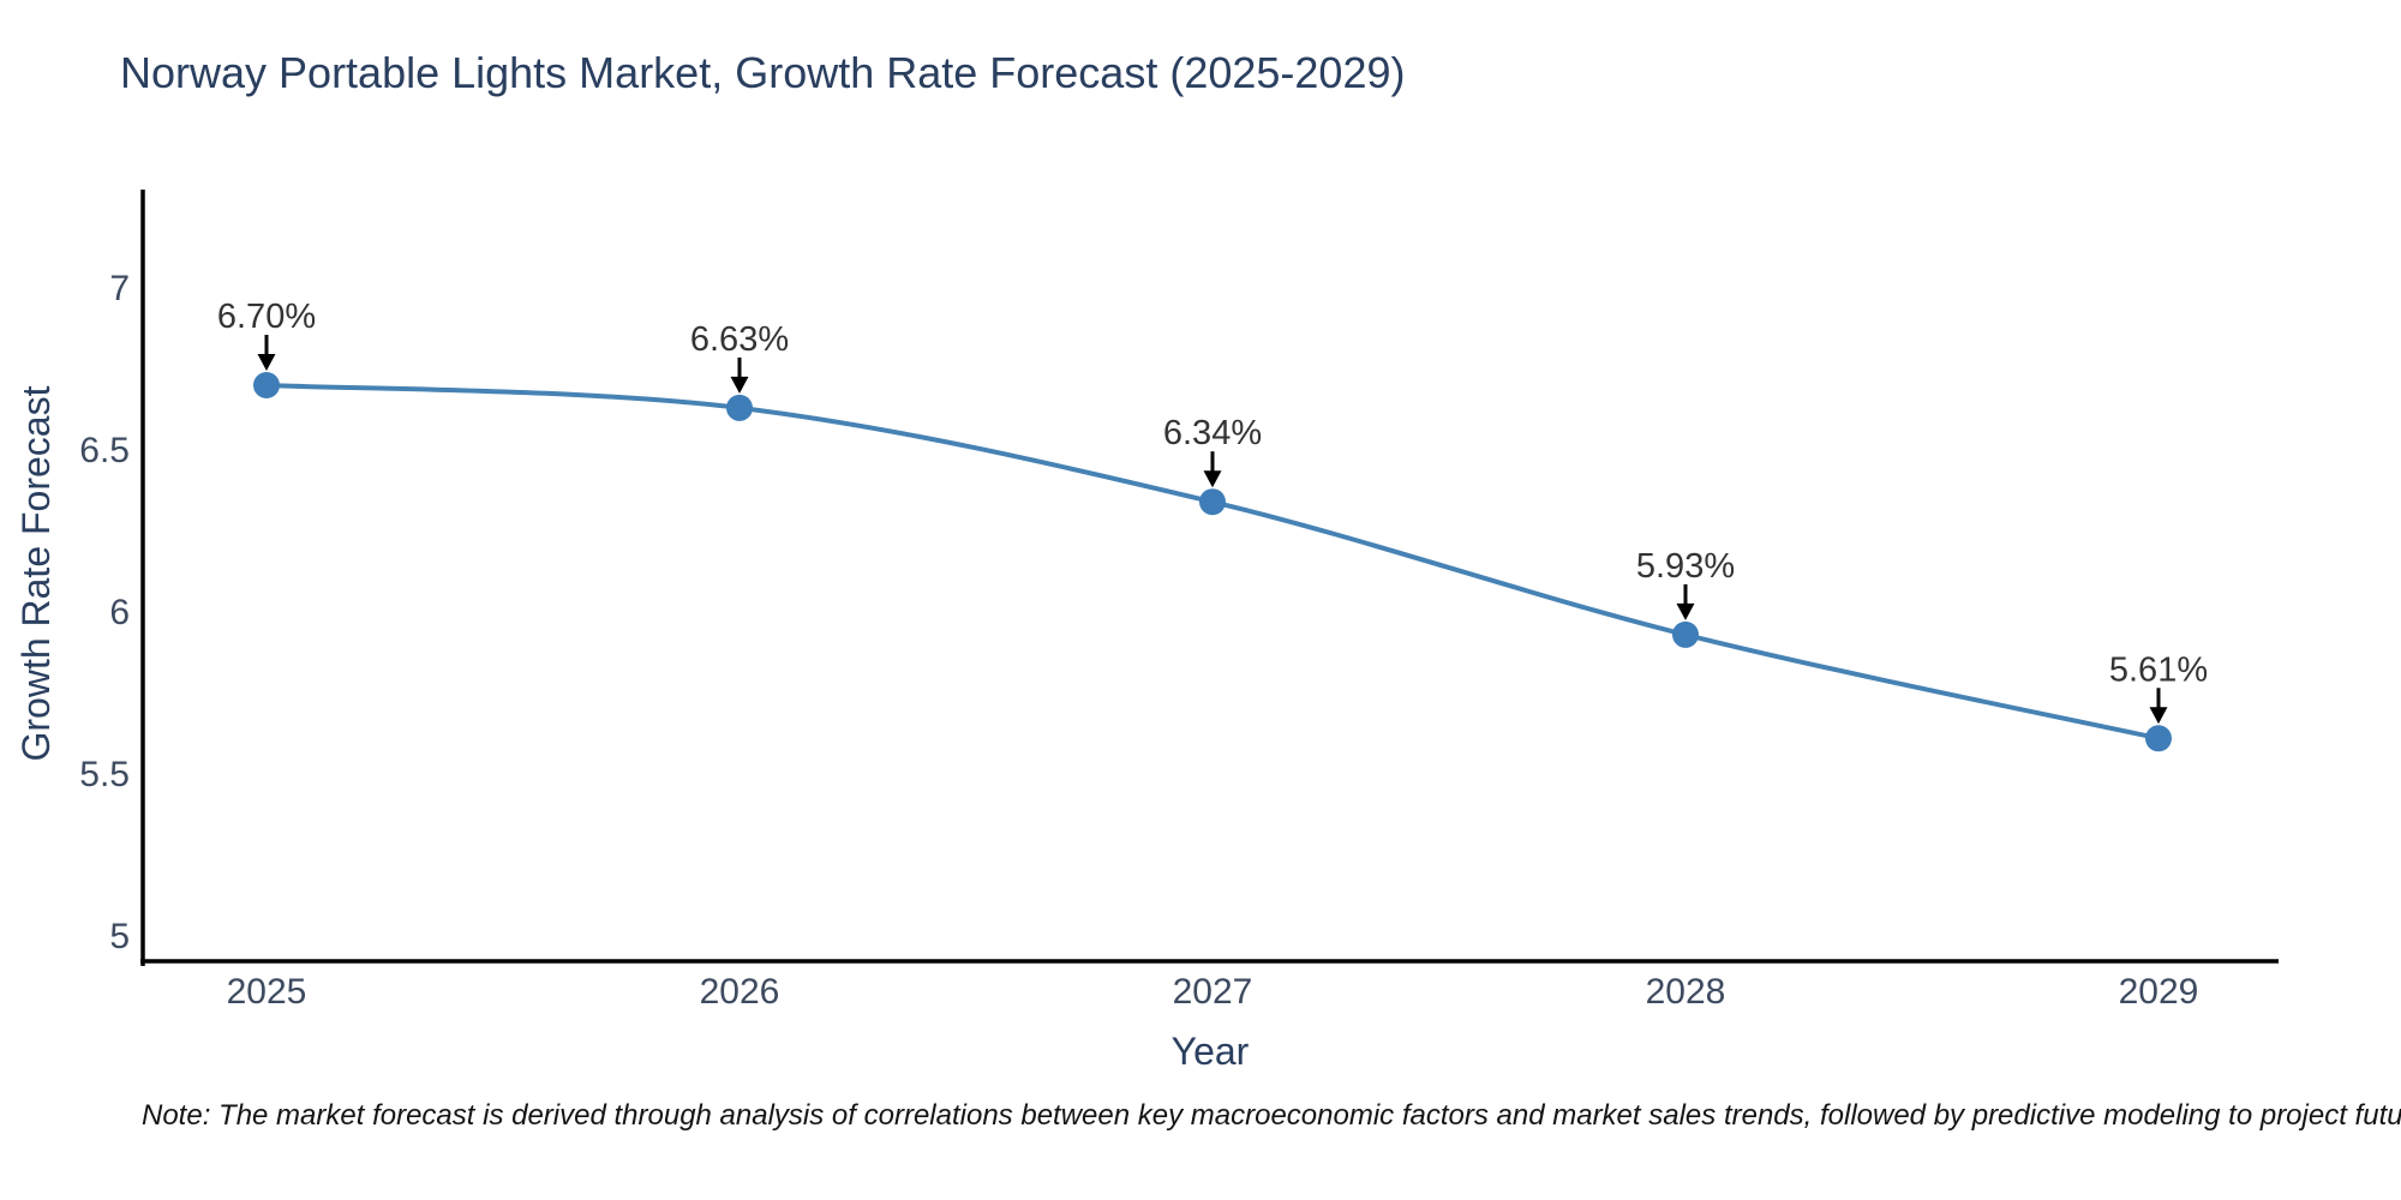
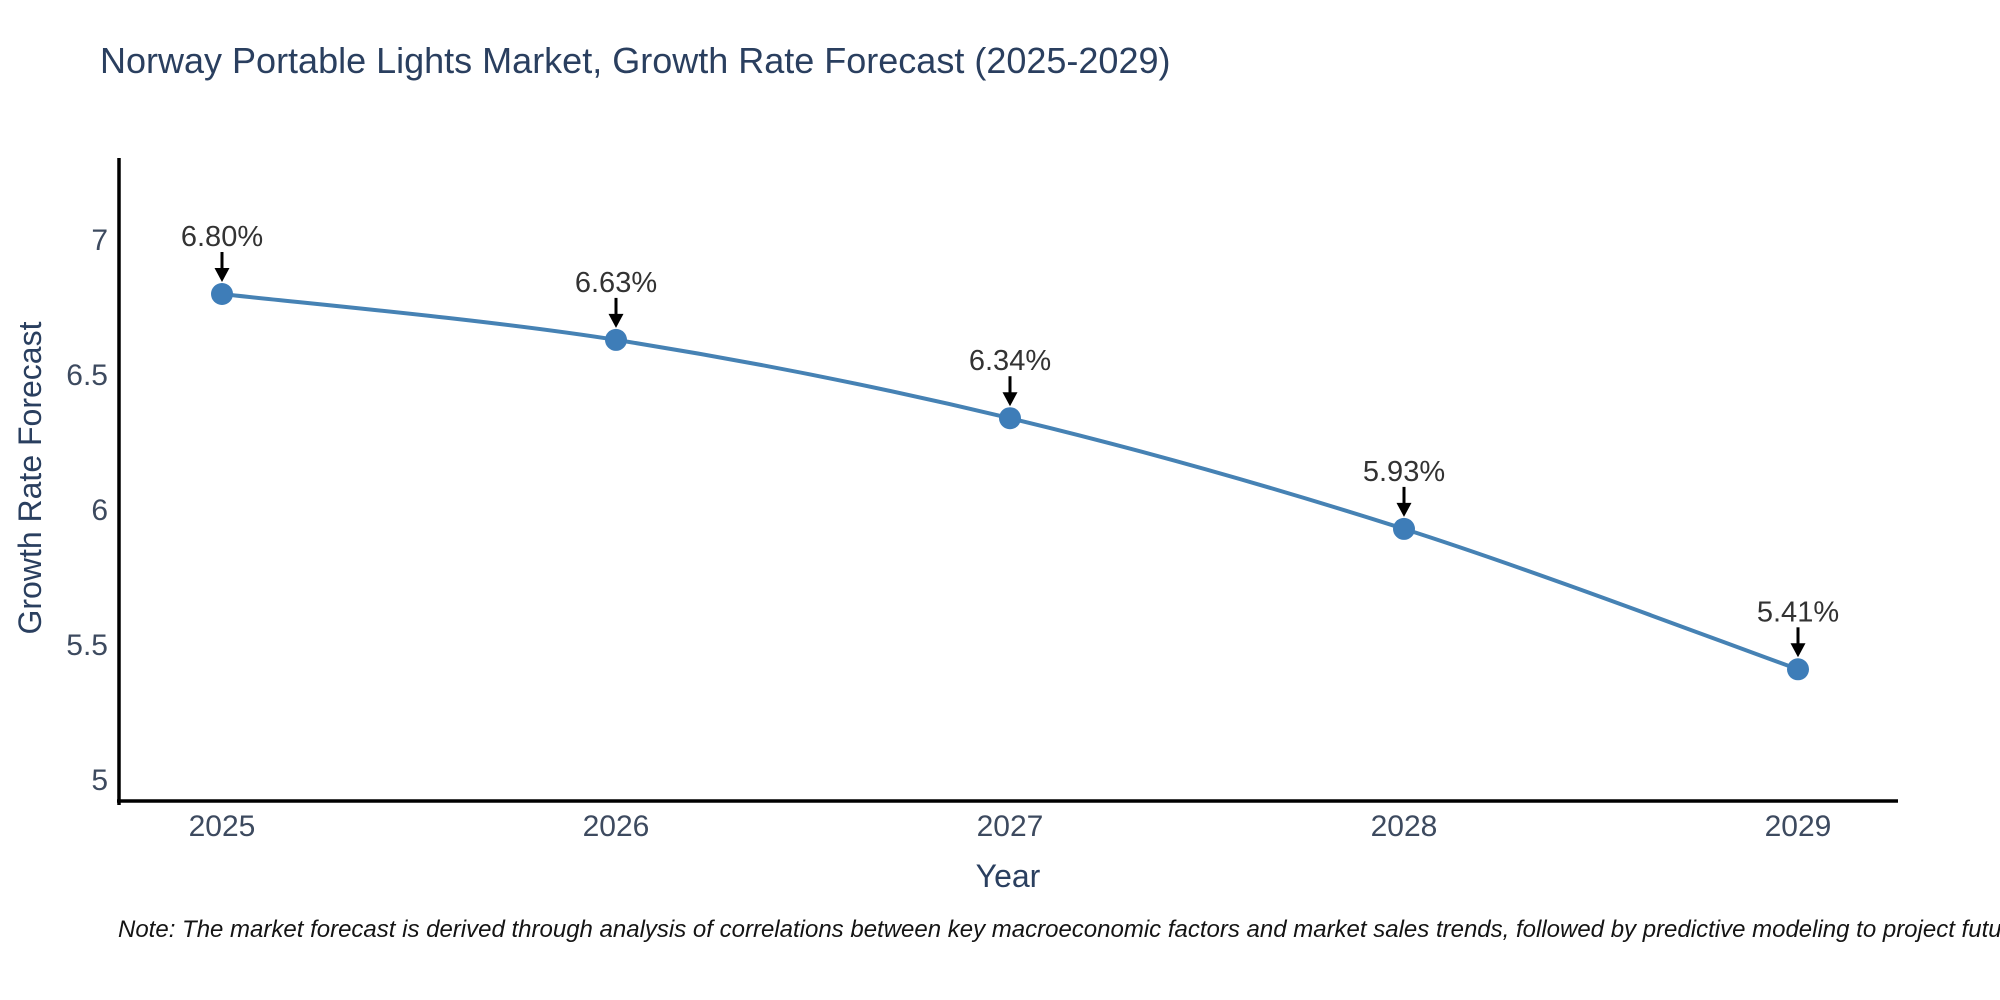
2025: 6.70% -> 6.80%
2029: 5.61% -> 5.41%
